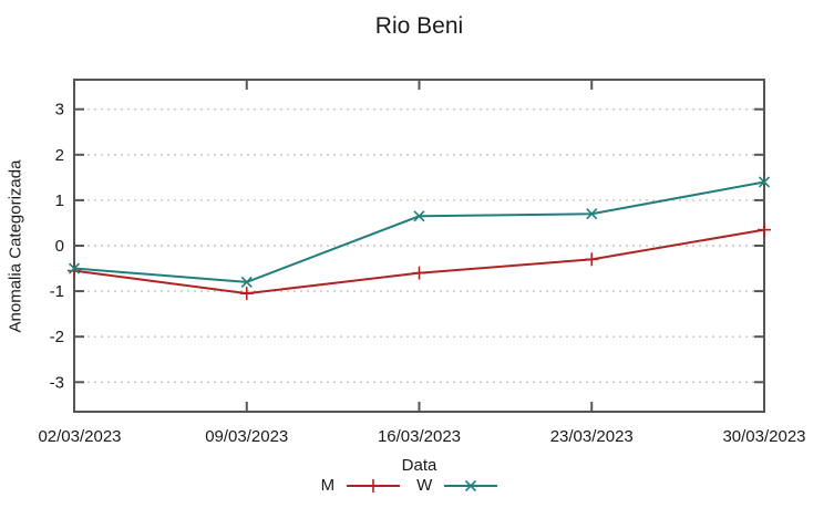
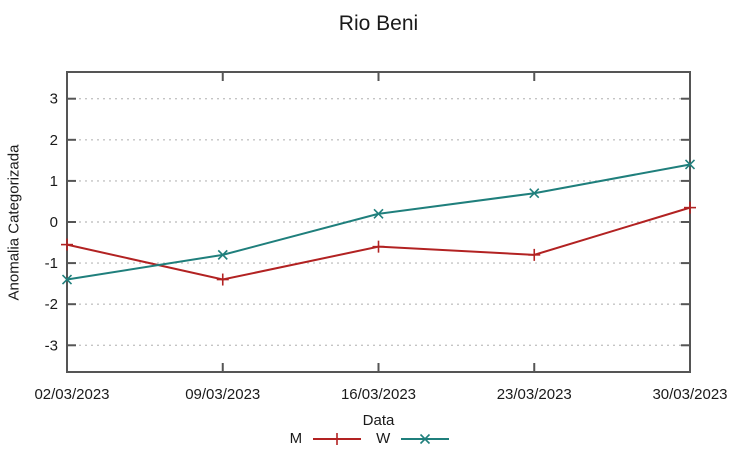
W/02/03/2023: -0.5 -> -1.4
M/09/03/2023: -1.1 -> -1.4
W/16/03/2023: 0.7 -> 0.2
M/23/03/2023: -0.3 -> -0.8
